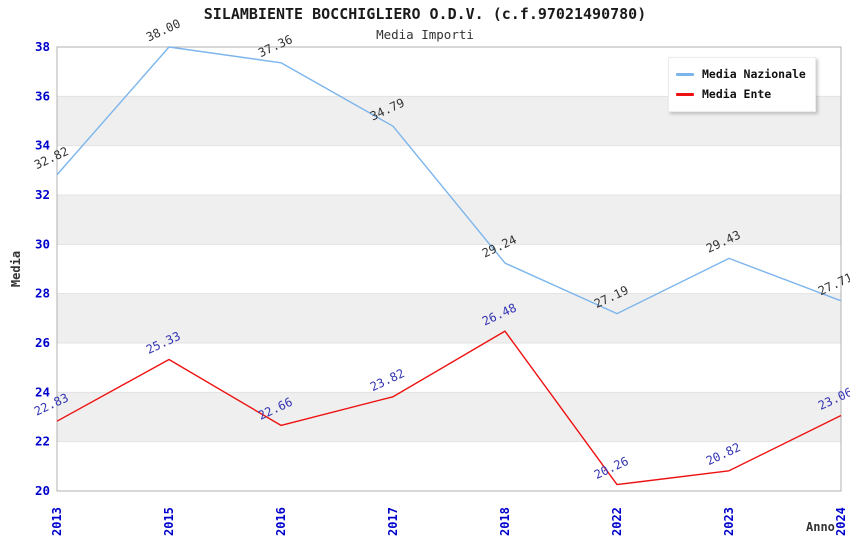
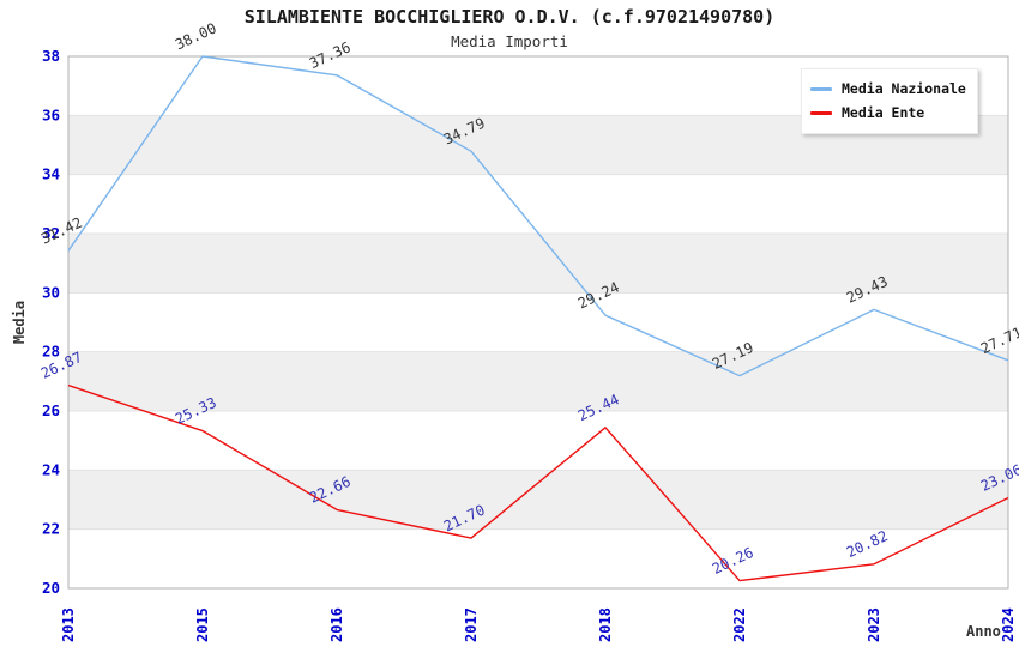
Media Nazionale/2013: 32.82 -> 31.42
Media Ente/2013: 22.83 -> 26.87
Media Ente/2017: 23.82 -> 21.70
Media Ente/2018: 26.48 -> 25.44
